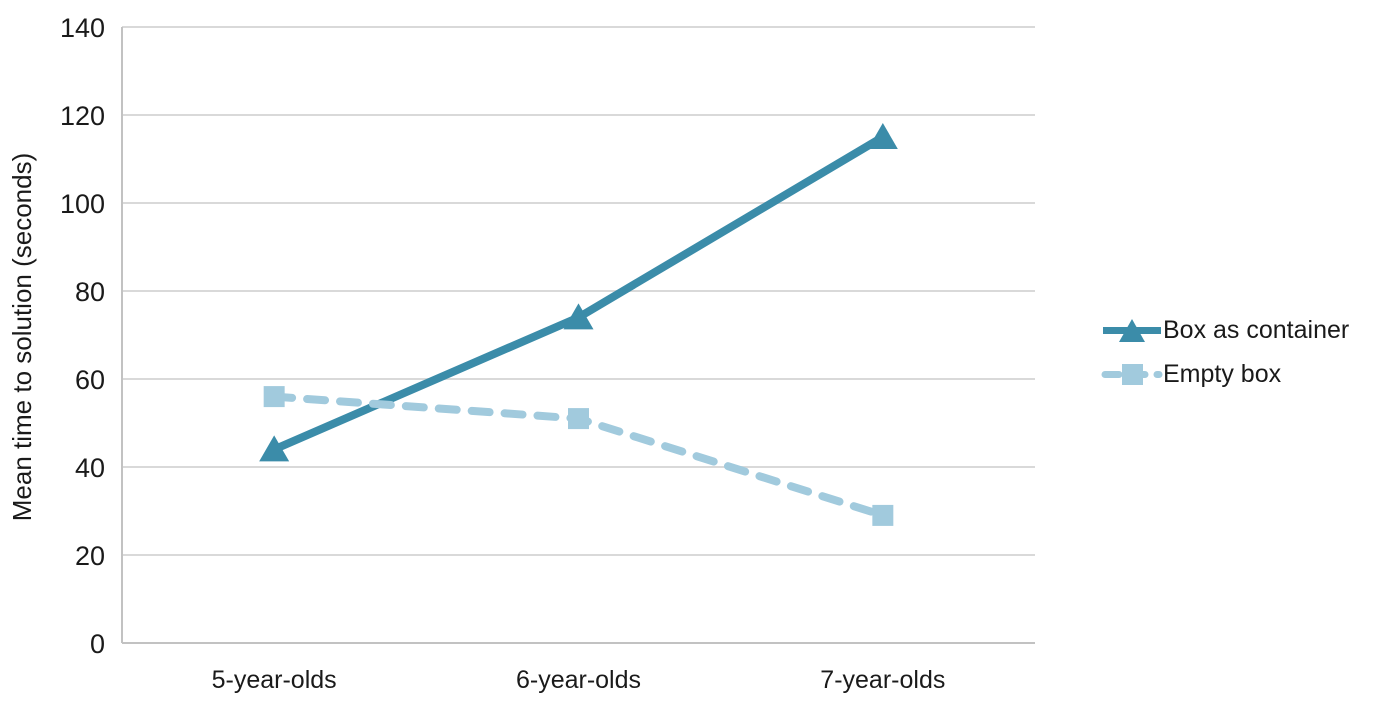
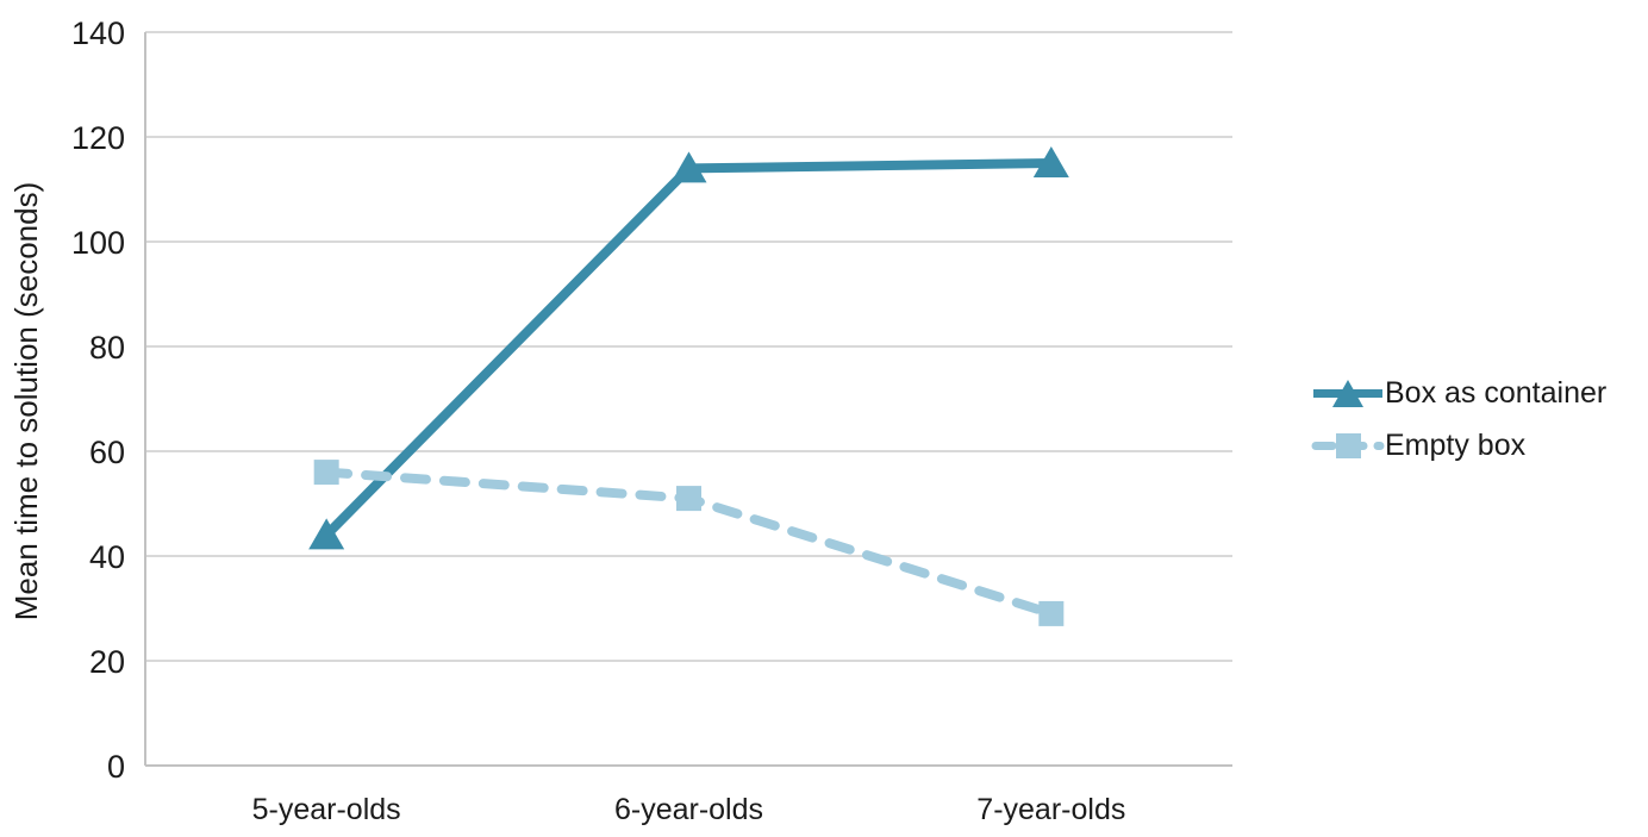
Box as container/6-year-olds: 74 -> 114
